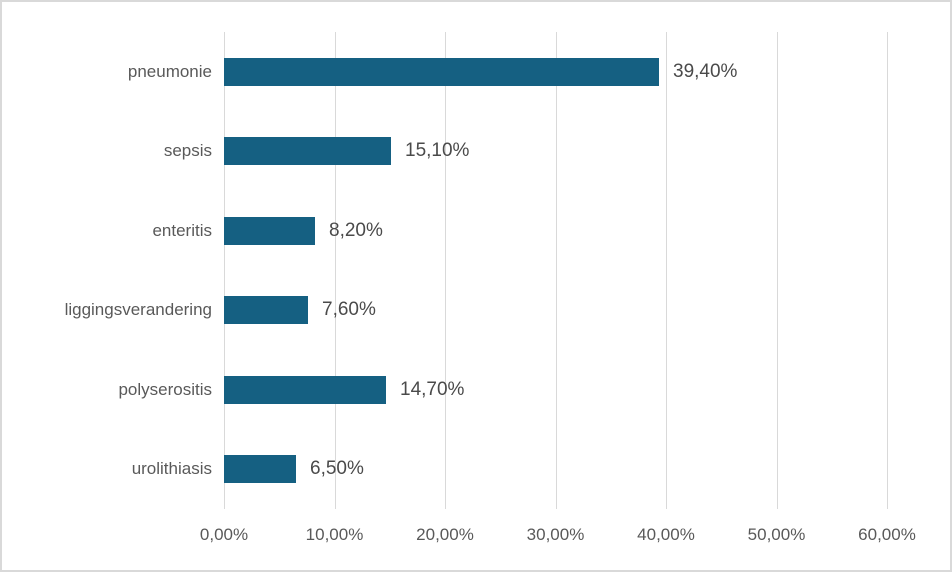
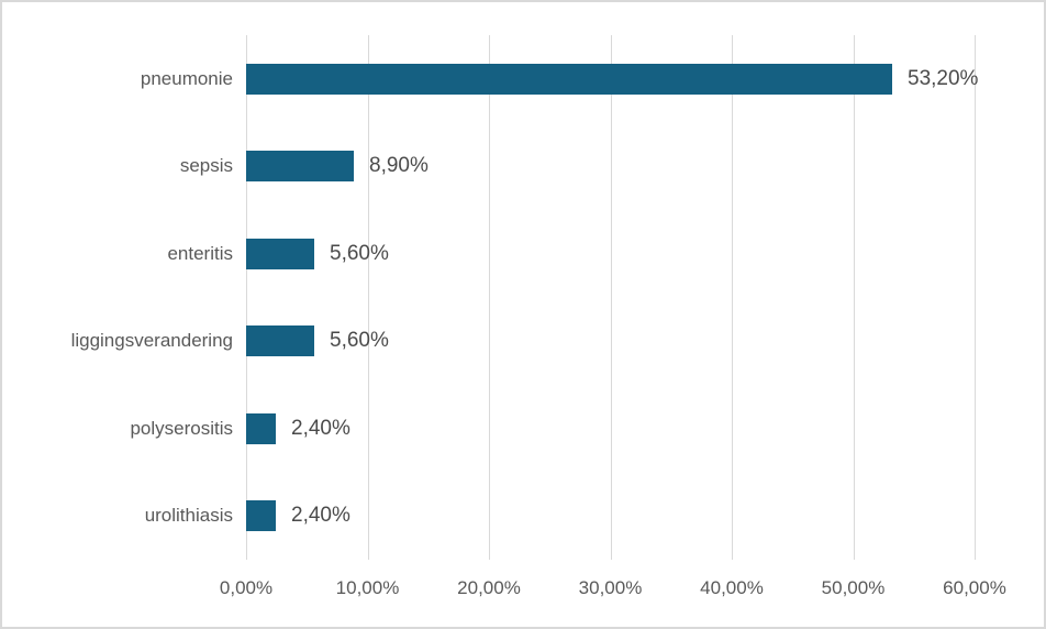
pneumonie: 39,40% -> 53,20%
sepsis: 15,10% -> 8,90%
enteritis: 8,20% -> 5,60%
liggingsverandering: 7,60% -> 5,60%
polyserositis: 14,70% -> 2,40%
urolithiasis: 6,50% -> 2,40%
